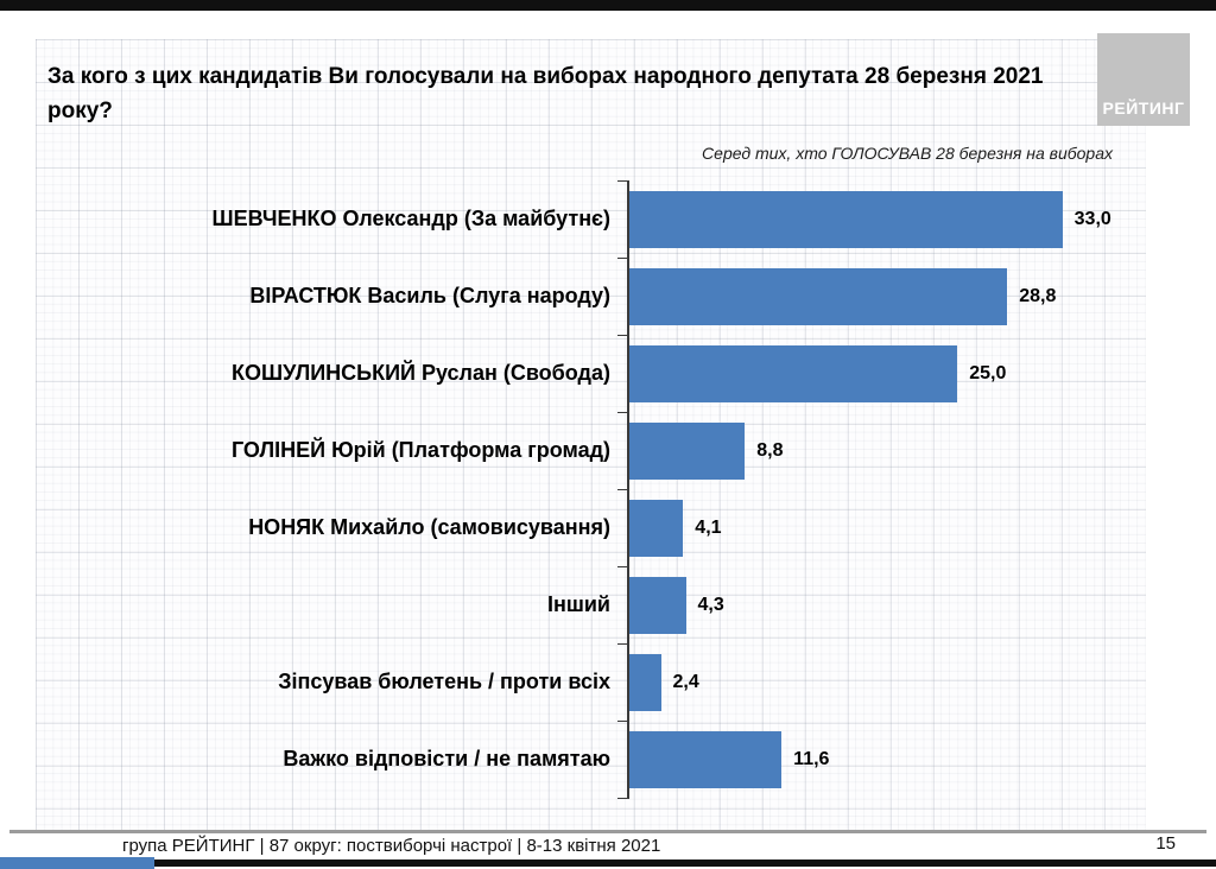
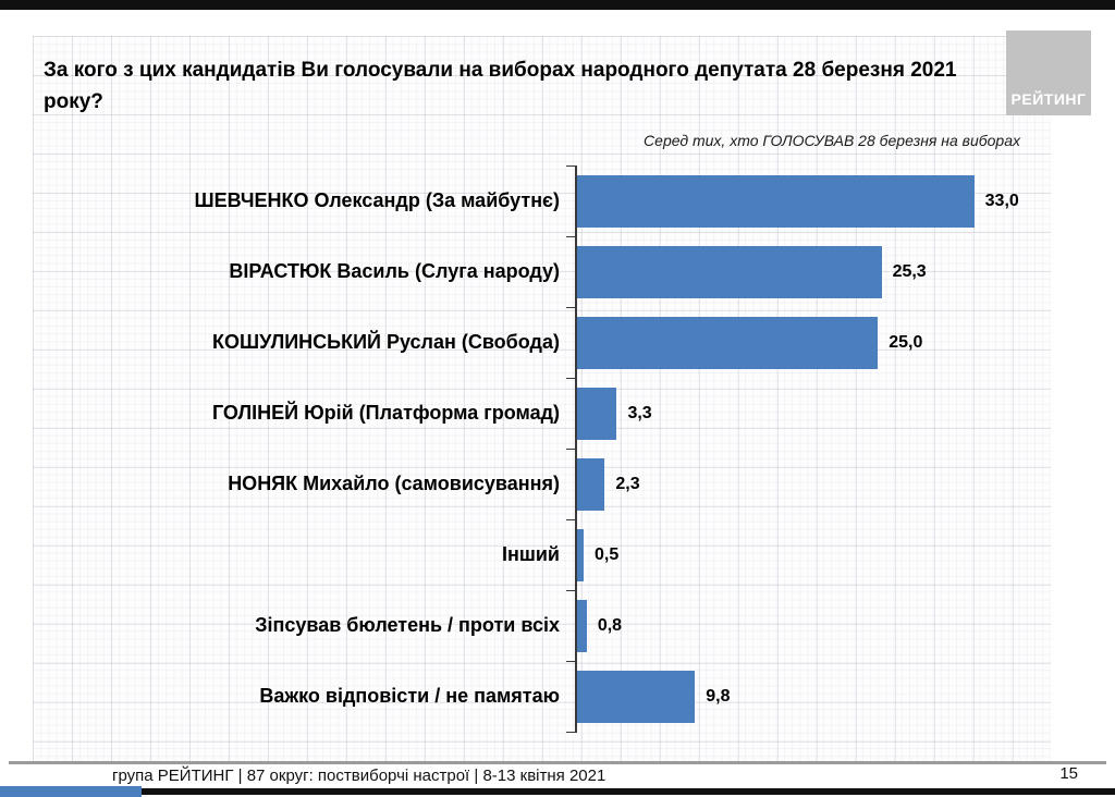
ВІРАСТЮК Василь (Слуга народу): 28,8 -> 25,3
ГОЛІНЕЙ Юрій (Платформа громад): 8,8 -> 3,3
НОНЯК Михайло (самовисування): 4,1 -> 2,3
Інший: 4,3 -> 0,5
Зіпсував бюлетень / проти всіх: 2,4 -> 0,8
Важко відповісти / не памятаю: 11,6 -> 9,8
